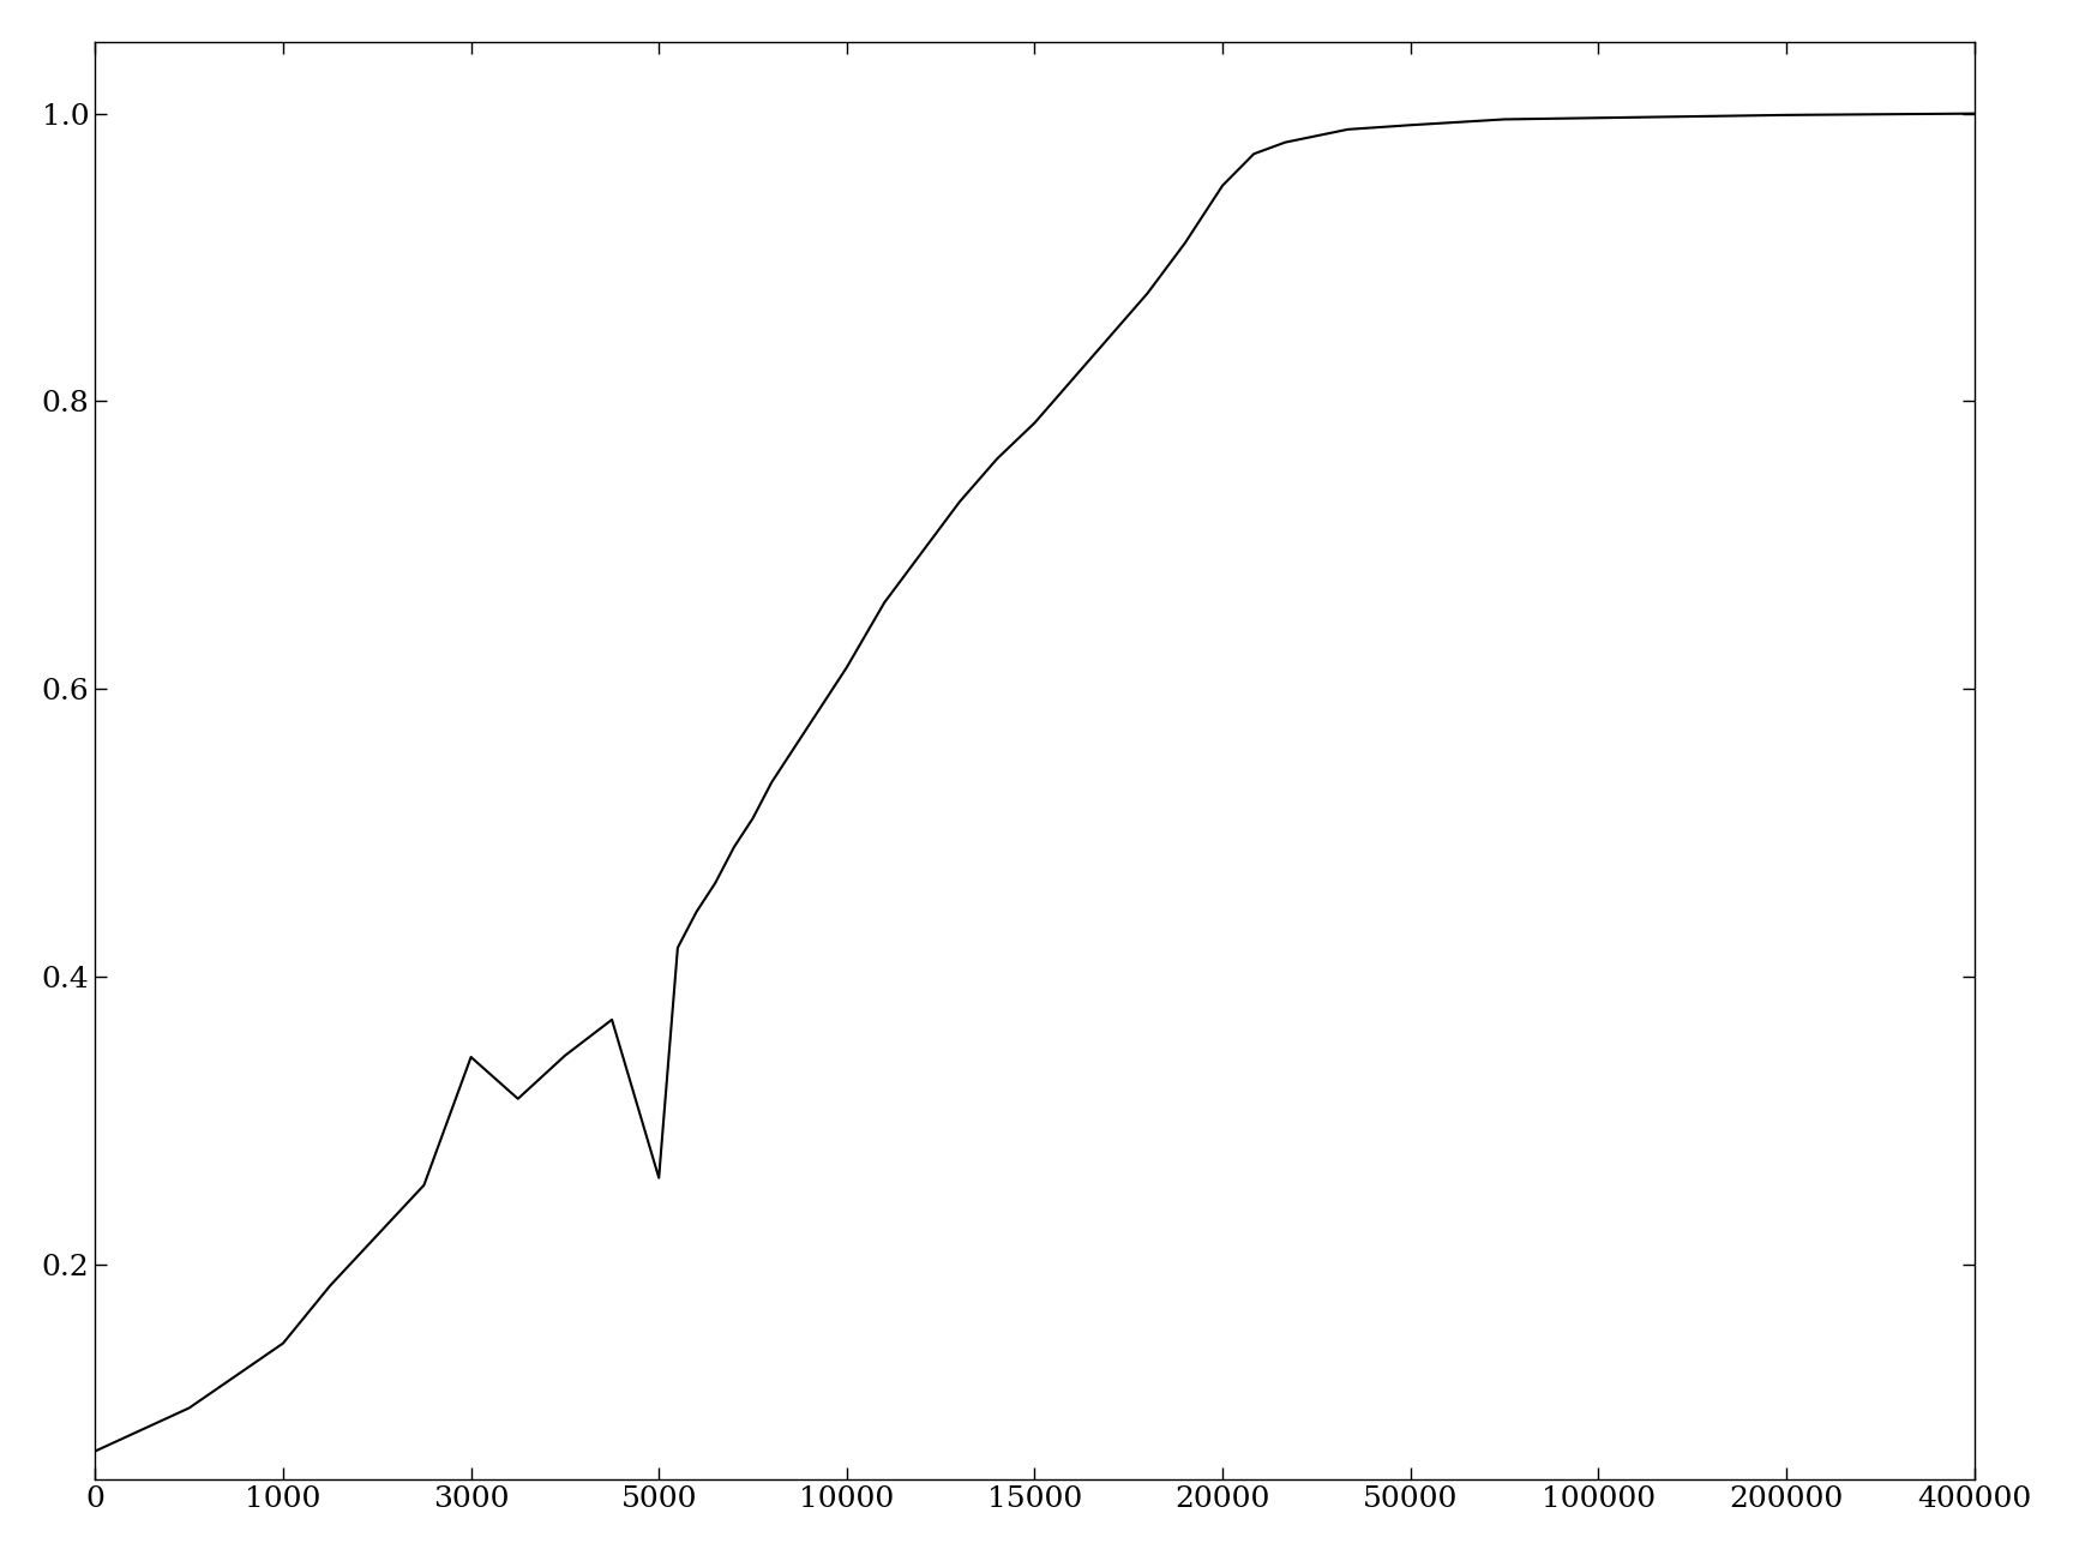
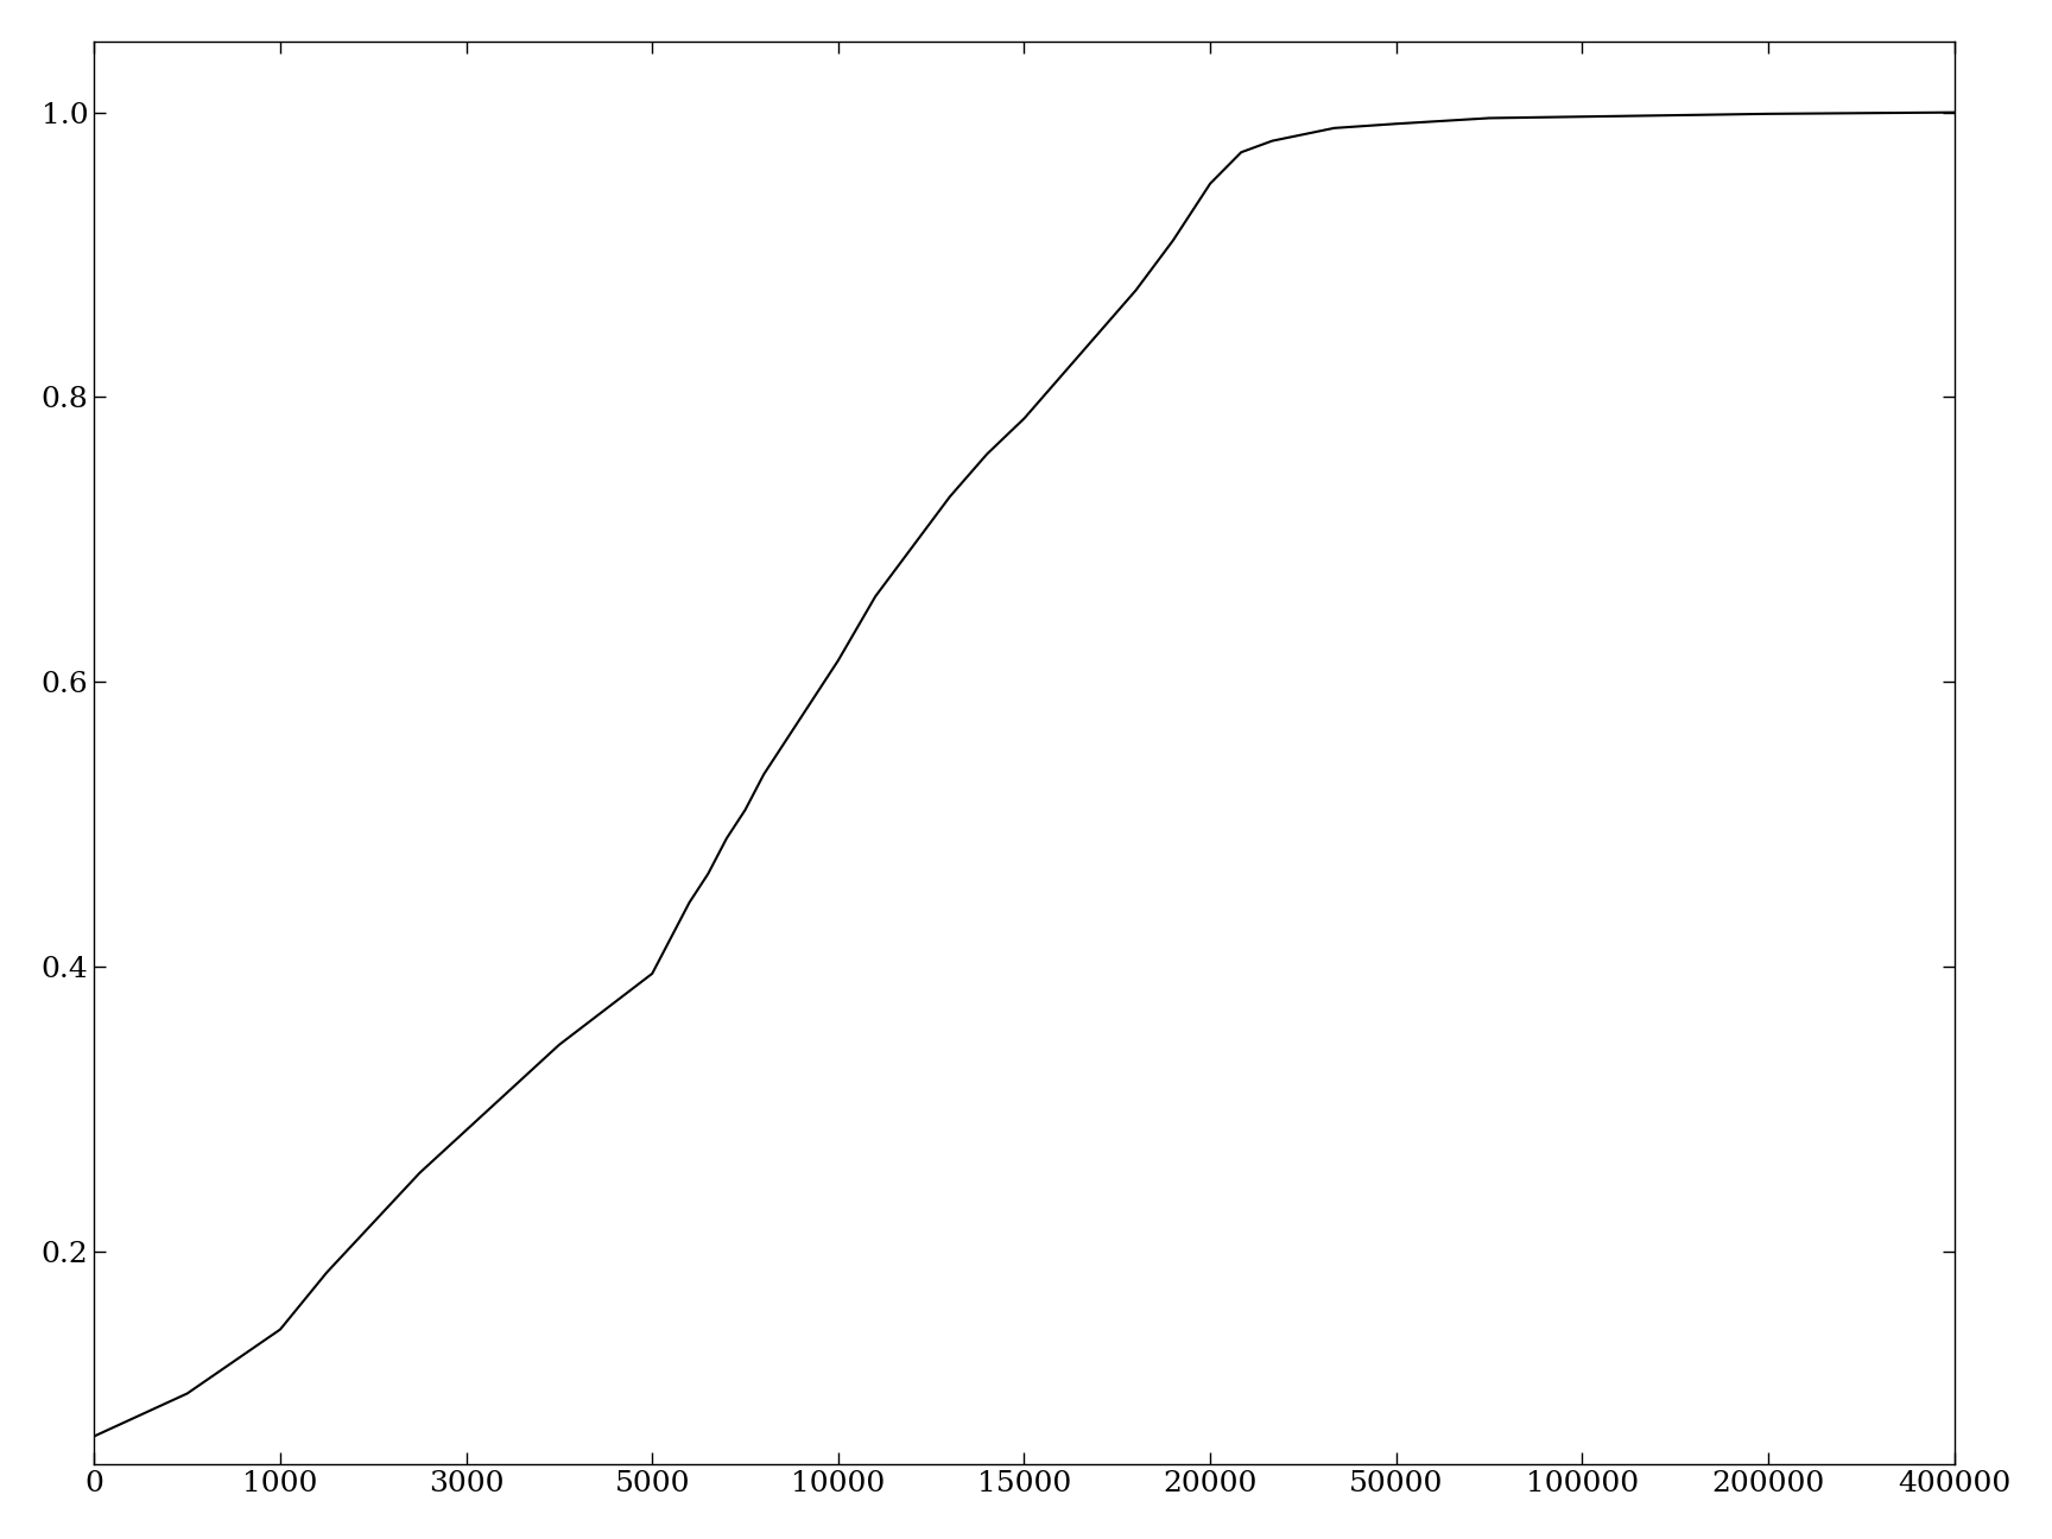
3000: 0.344 -> 0.285
5000: 0.260 -> 0.395
